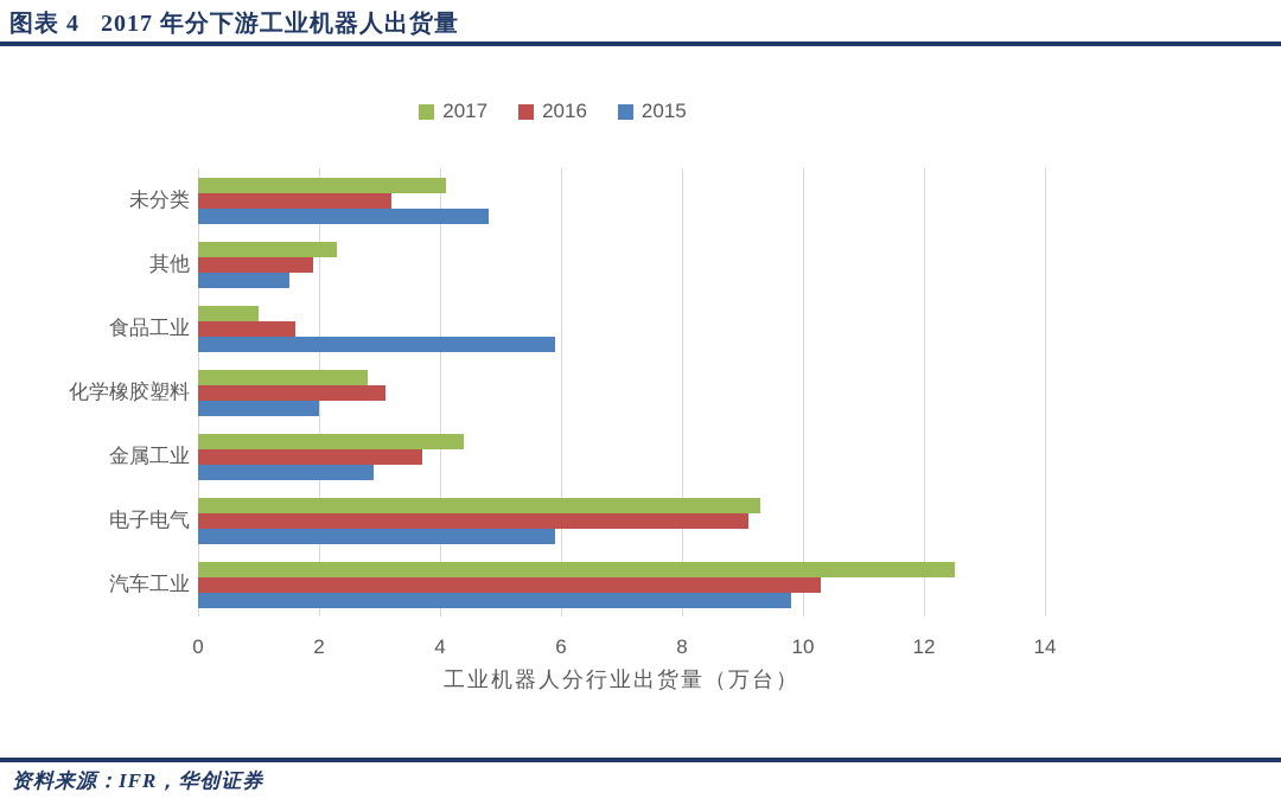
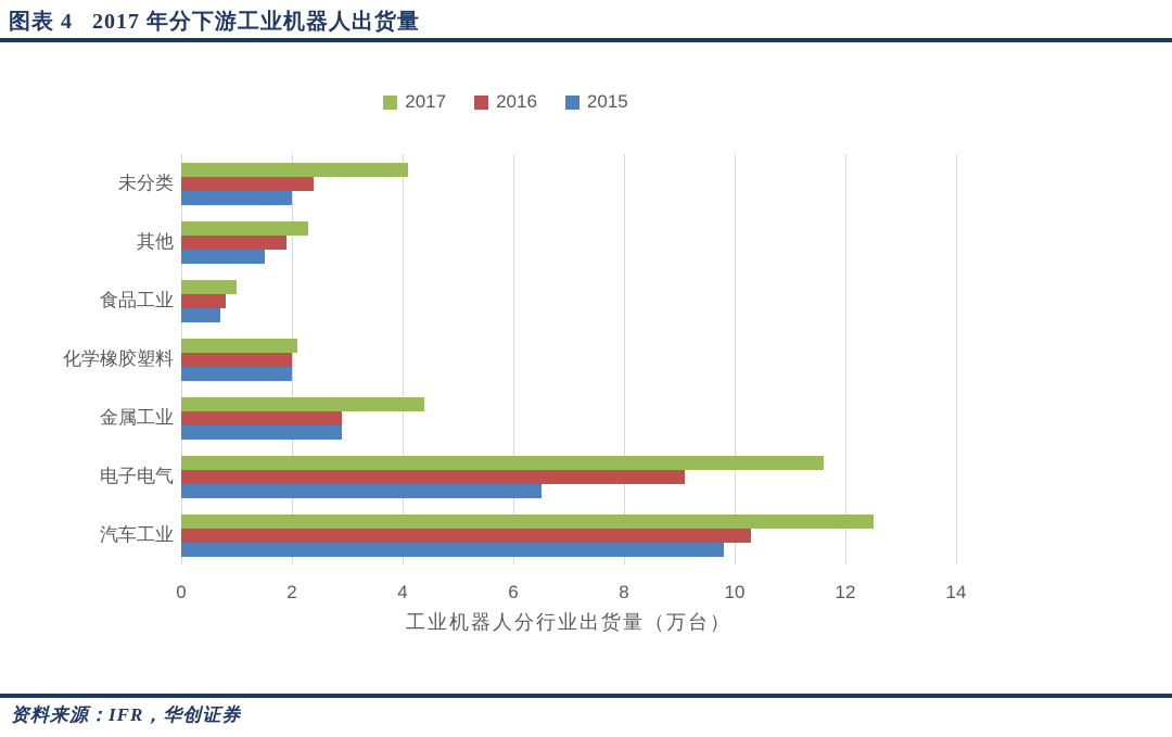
2016/未分类: 3.2 -> 2.4
2015/未分类: 4.8 -> 2.0
2016/食品工业: 1.6 -> 0.8
2015/食品工业: 5.9 -> 0.7
2017/化学橡胶塑料: 2.8 -> 2.1
2016/化学橡胶塑料: 3.1 -> 2.0
2016/金属工业: 3.7 -> 2.9
2017/电子电气: 9.3 -> 11.6
2015/电子电气: 5.9 -> 6.5
